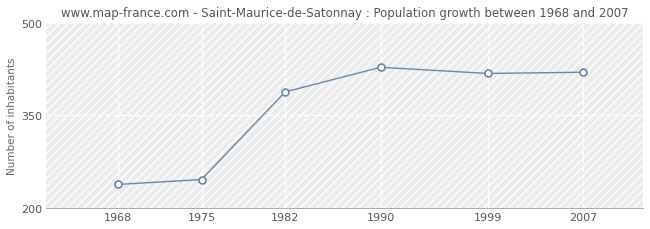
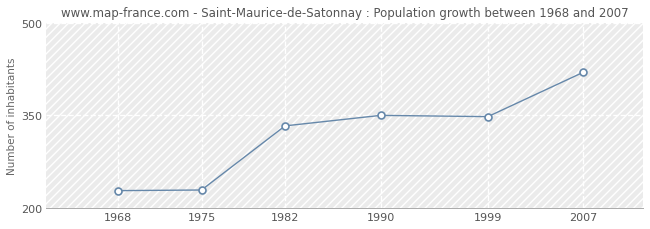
1968: 238 -> 228
1975: 246 -> 229
1982: 388 -> 333
1990: 428 -> 350
1999: 418 -> 348
